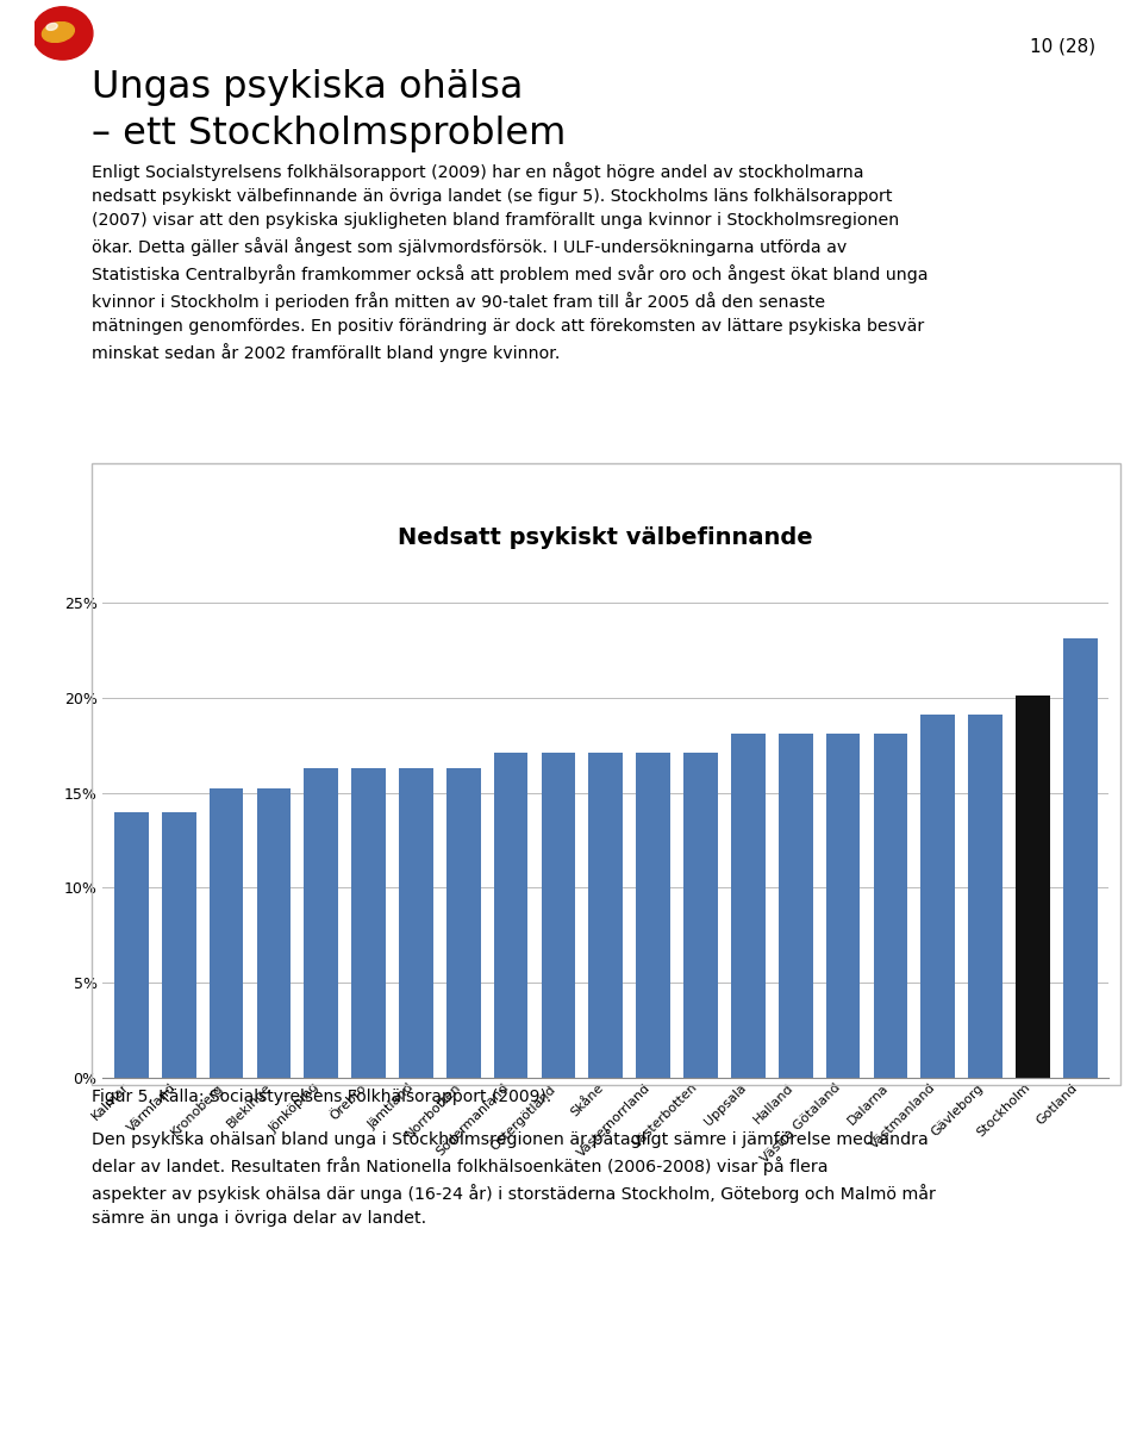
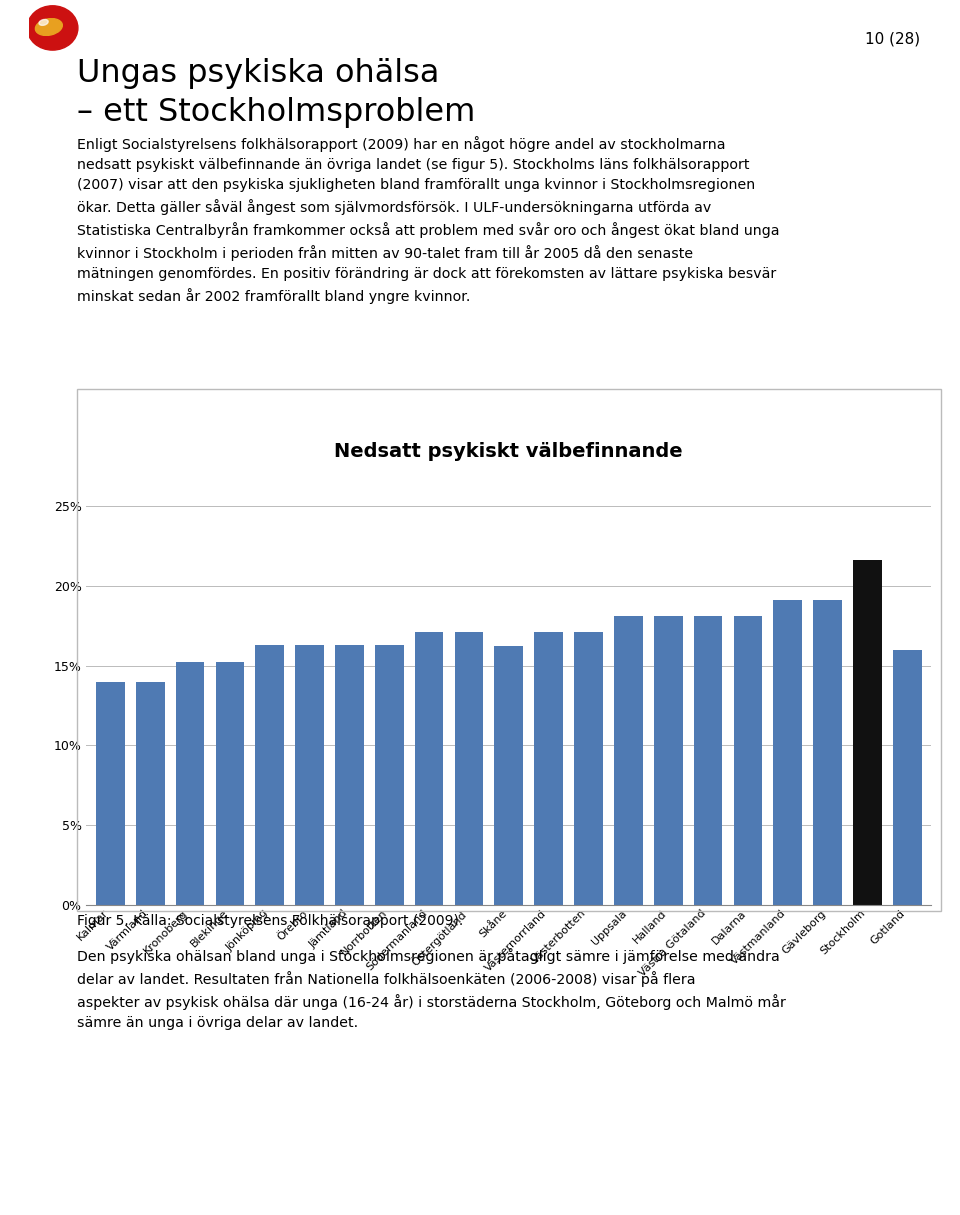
Skåne: 17.1% -> 16.2%
Stockholm: 20.1% -> 21.6%
Gotland: 23.1% -> 16.0%
